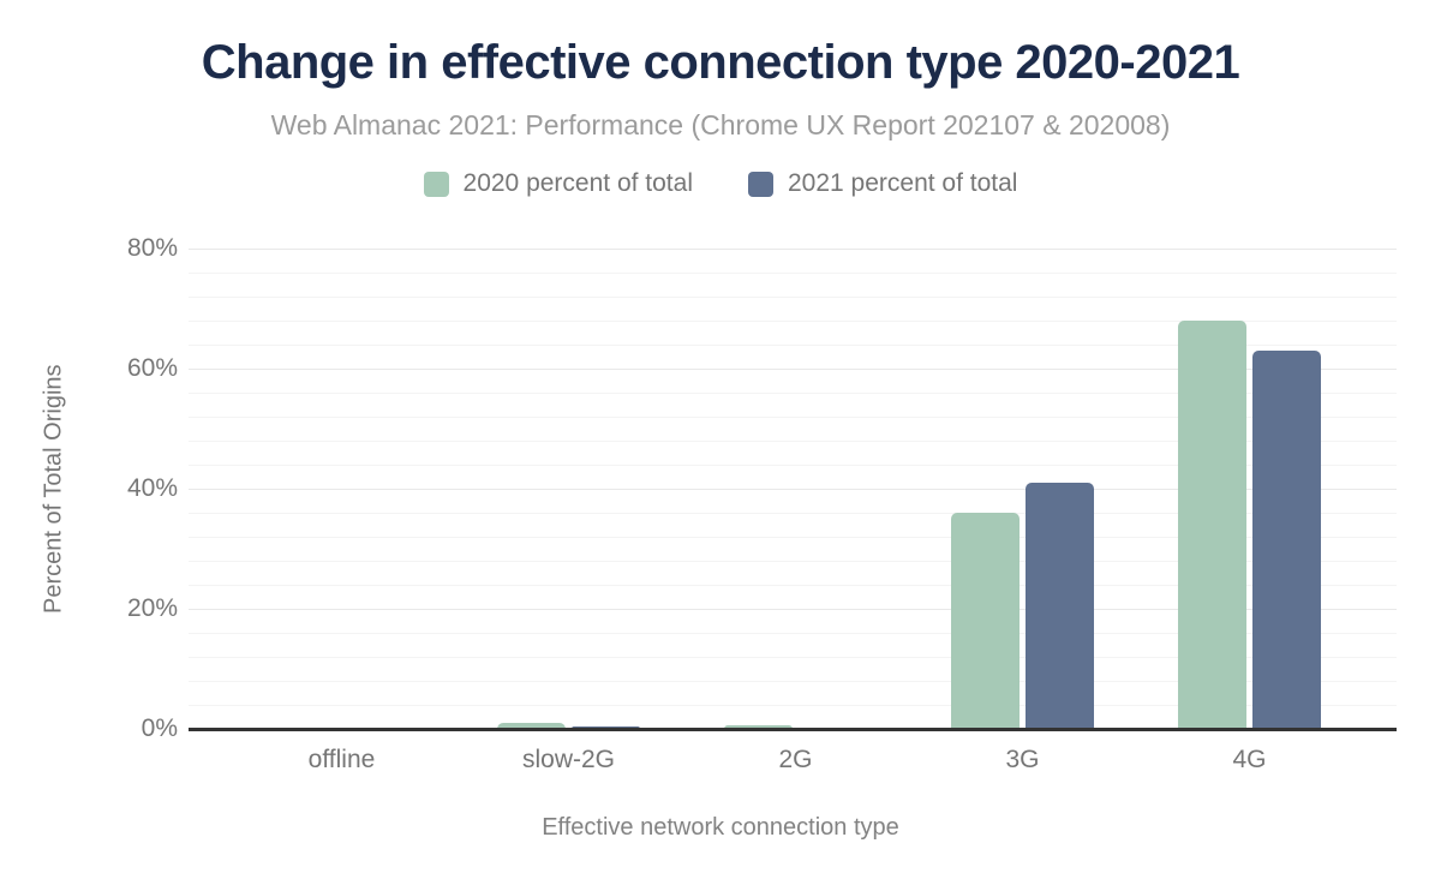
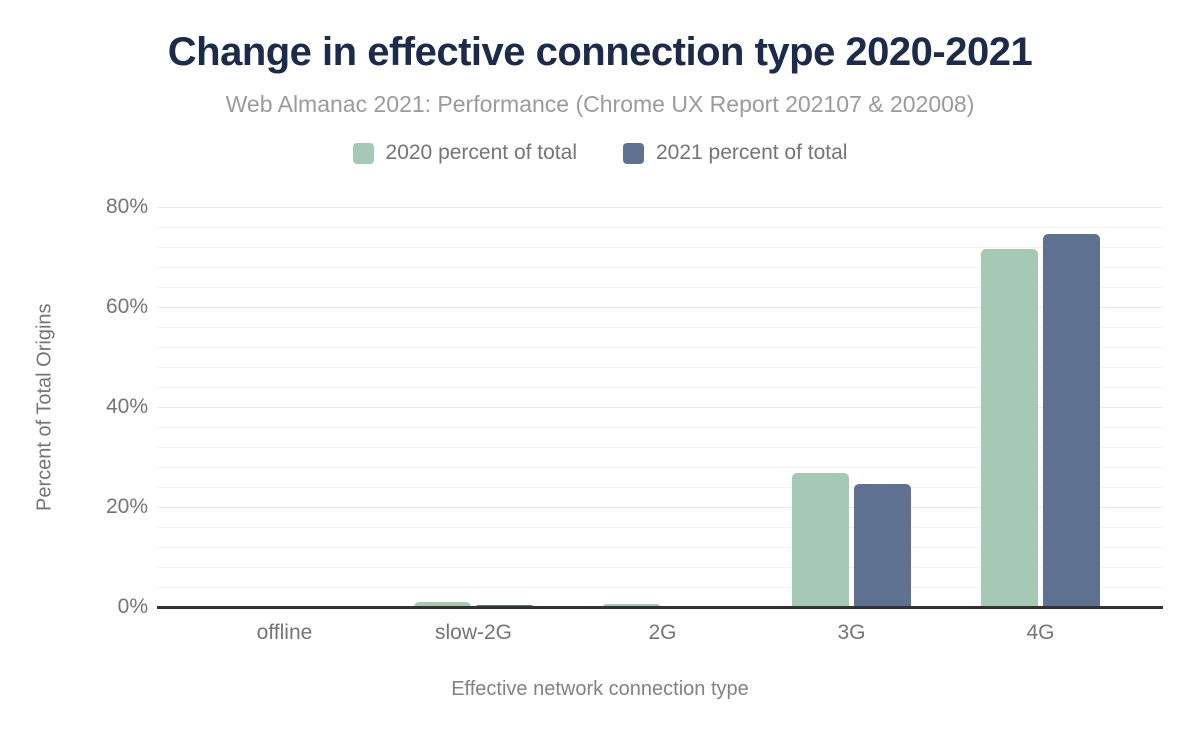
2020 percent of total/3G: 36% -> 27%
2021 percent of total/3G: 41% -> 25%
2020 percent of total/4G: 68% -> 72%
2021 percent of total/4G: 63% -> 75%
